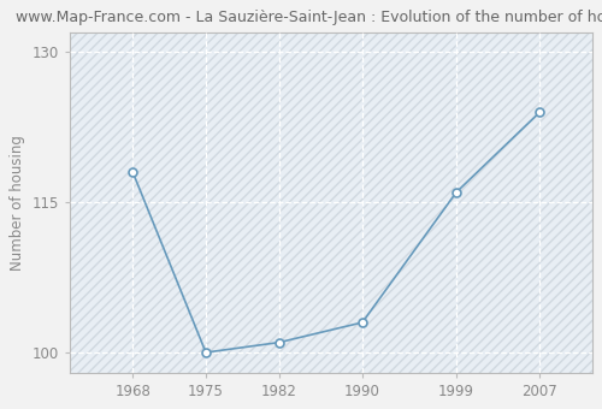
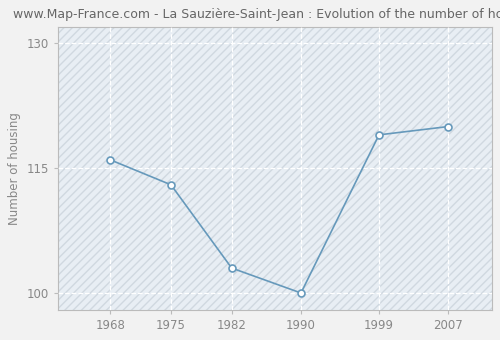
1968: 118 -> 116
1975: 100 -> 113
1982: 101 -> 103
1990: 103 -> 100
1999: 116 -> 119
2007: 124 -> 120
